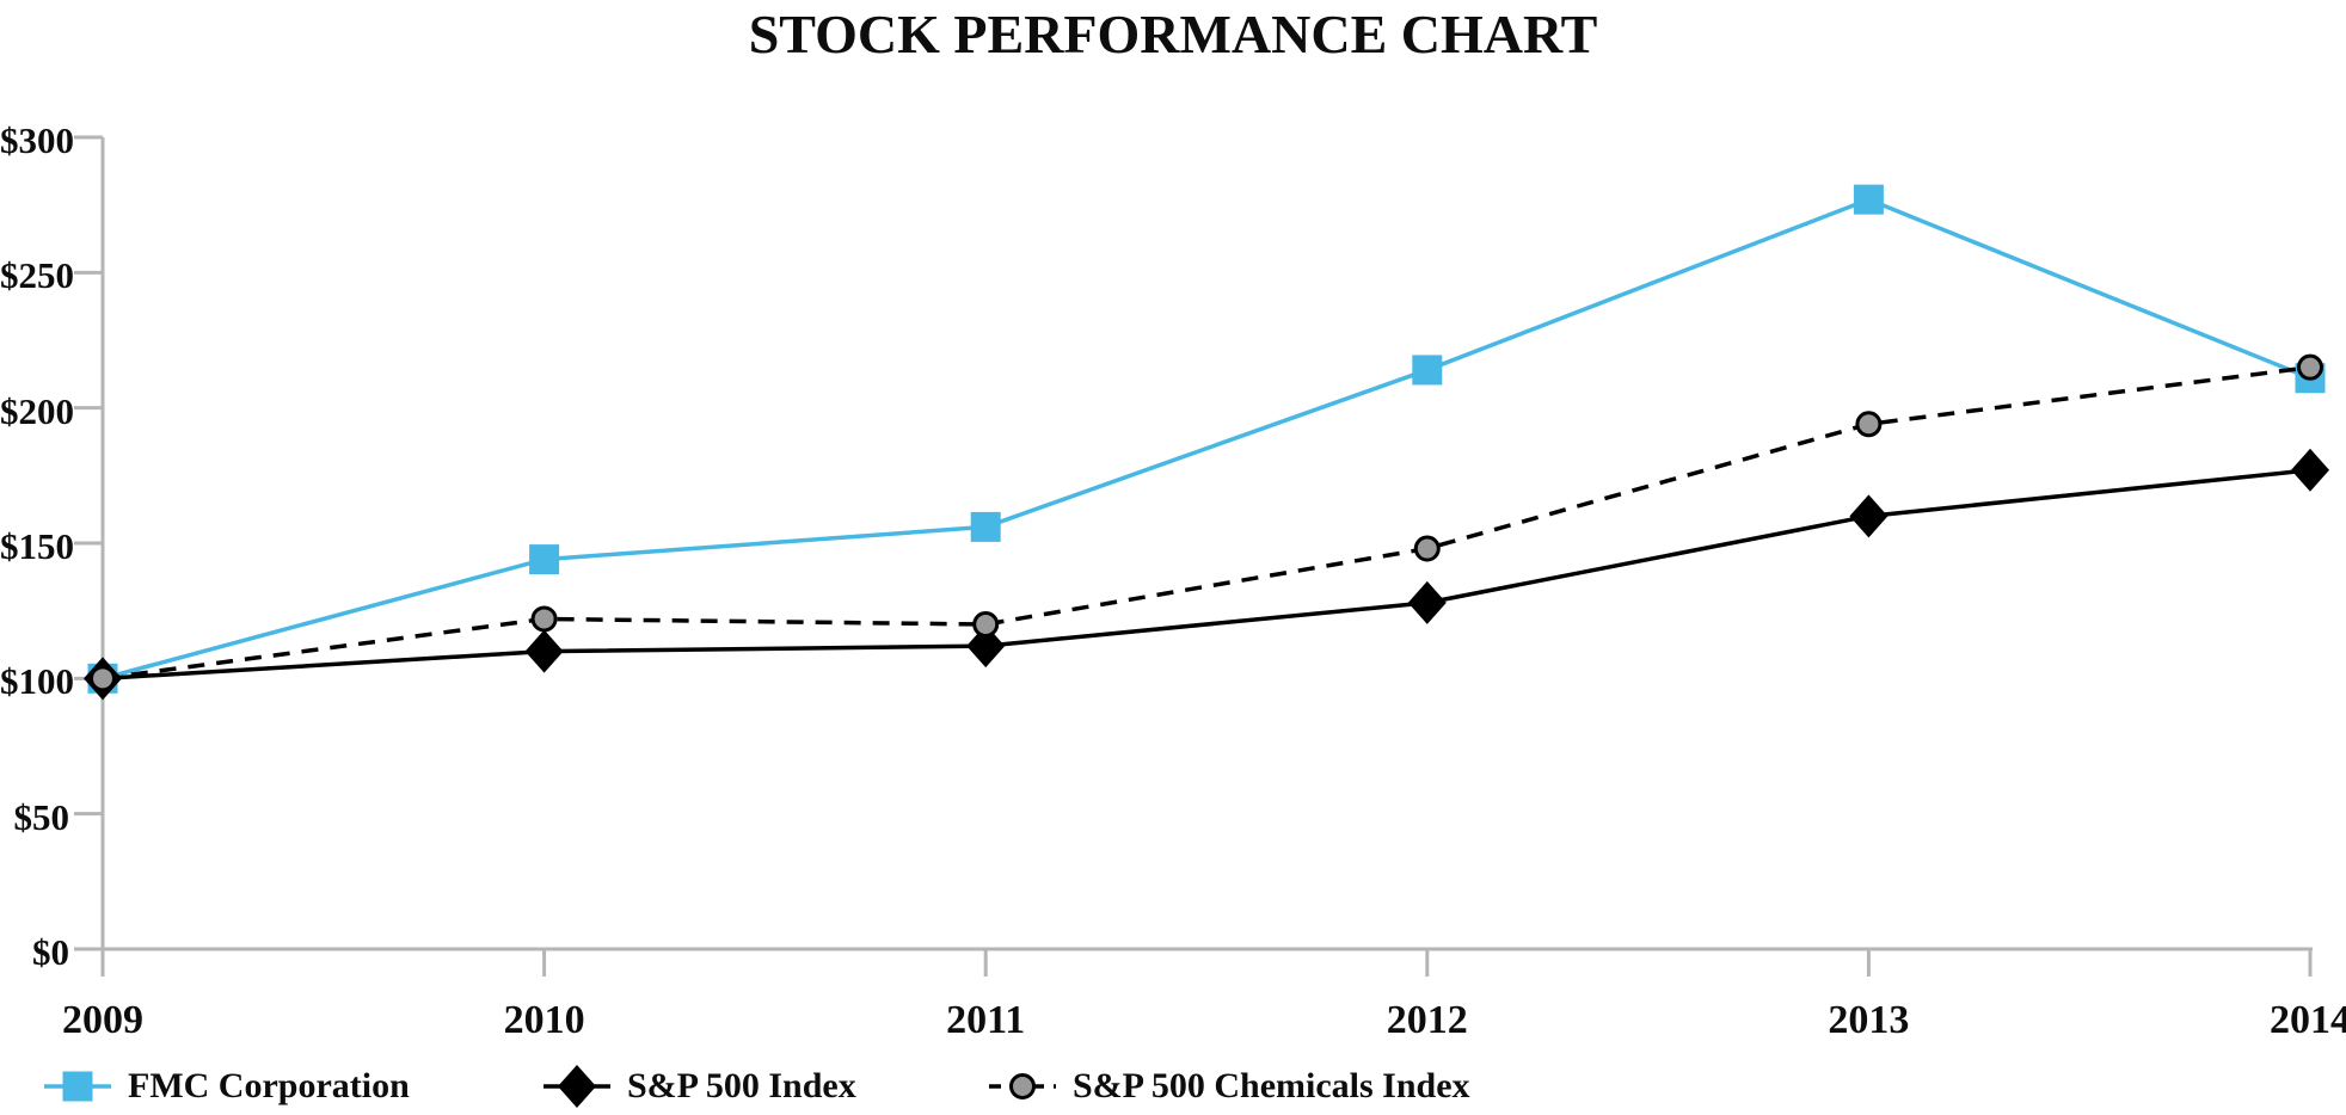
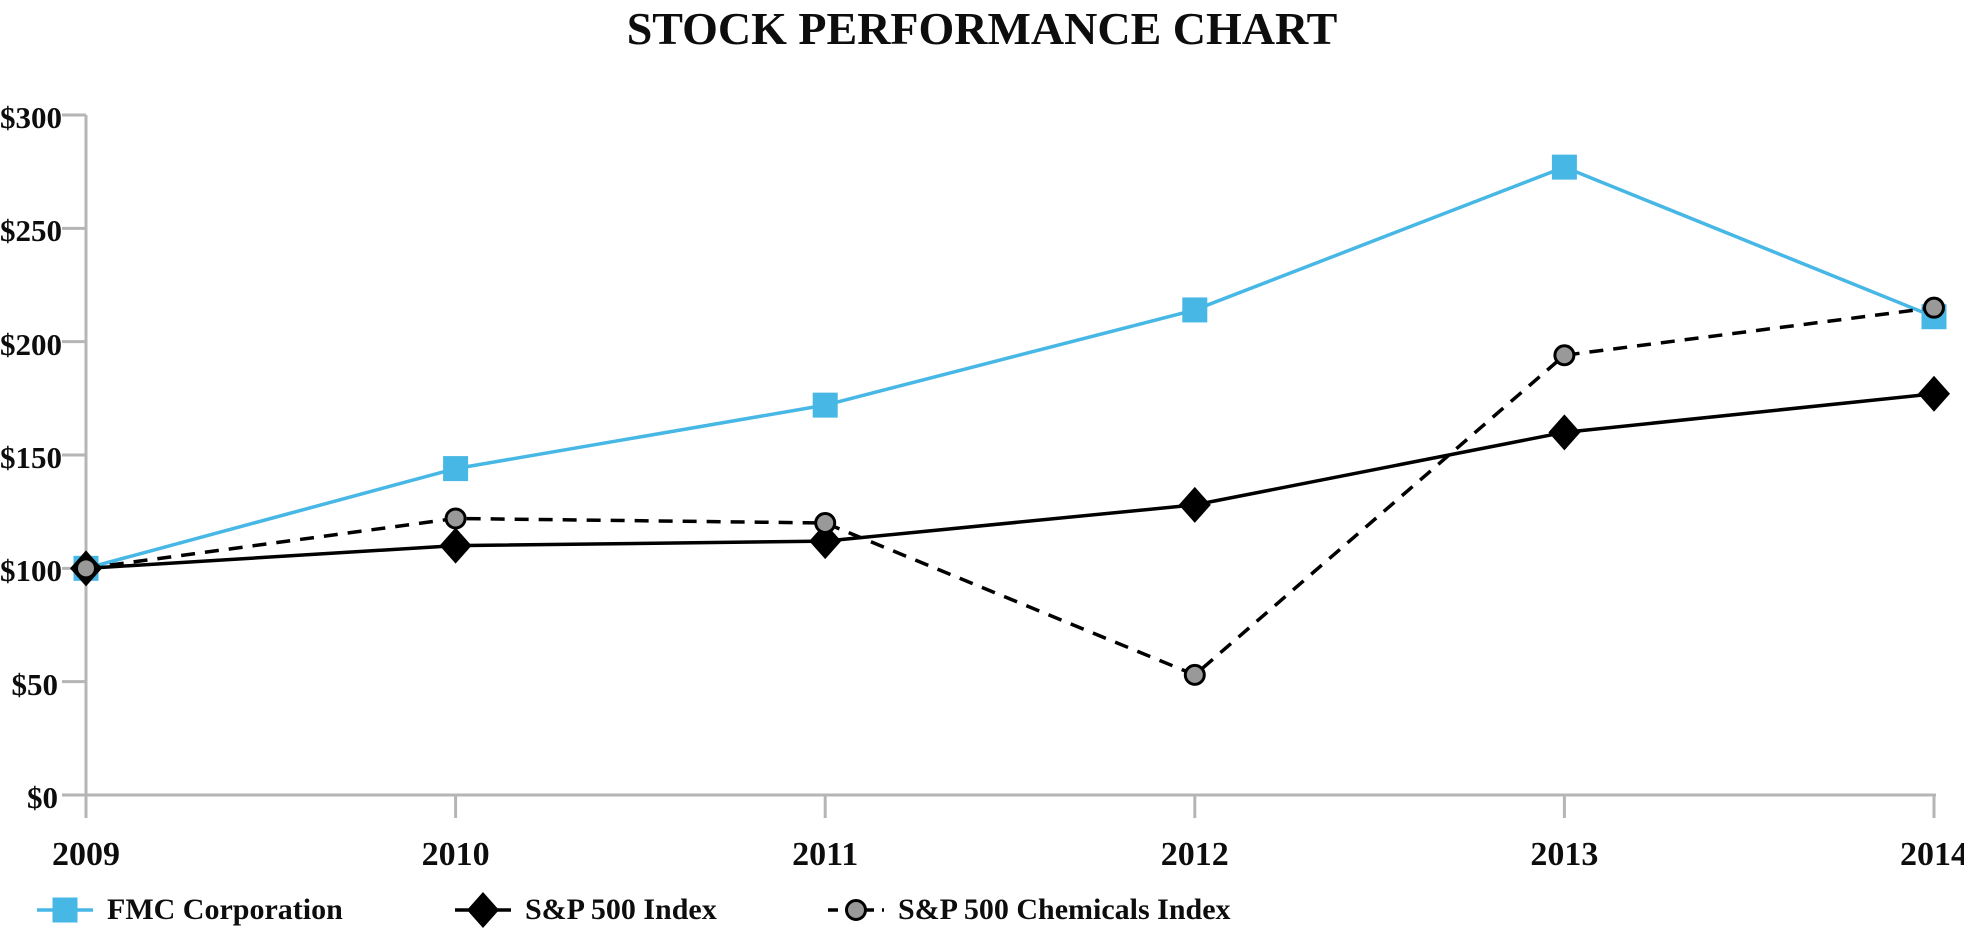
FMC Corporation/2011: $156 -> $172
S&P 500 Chemicals Index/2012: $148 -> $53
